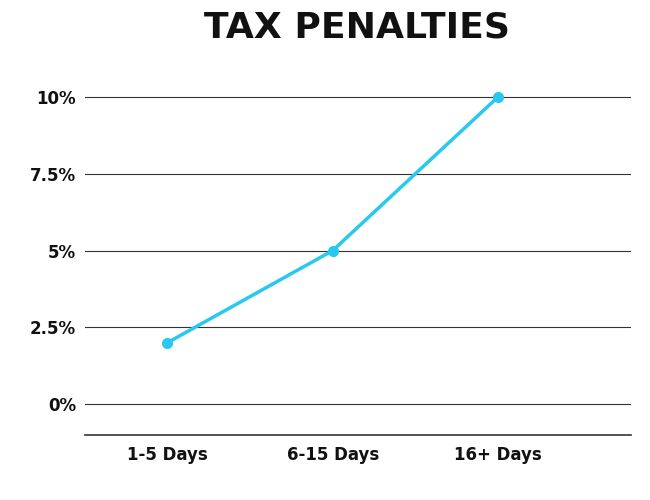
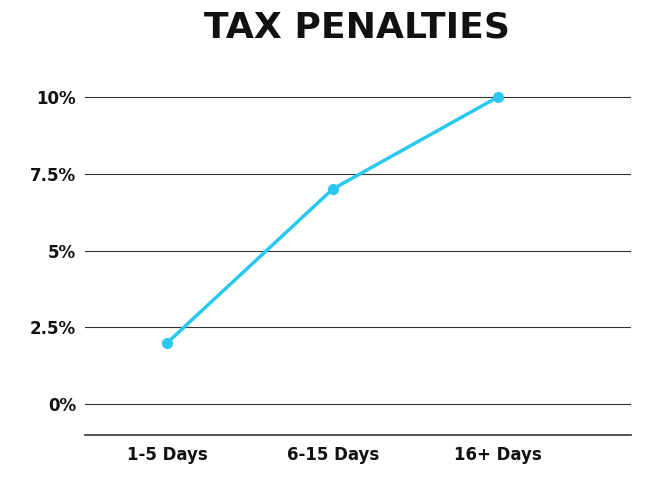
6-15 Days: 5% -> 7%
